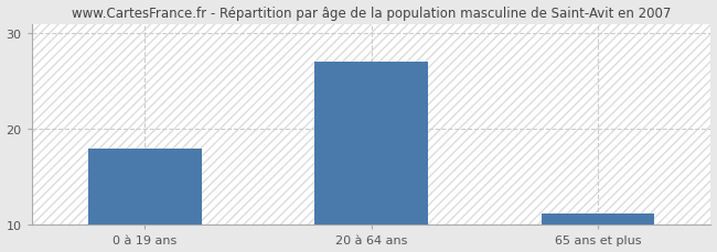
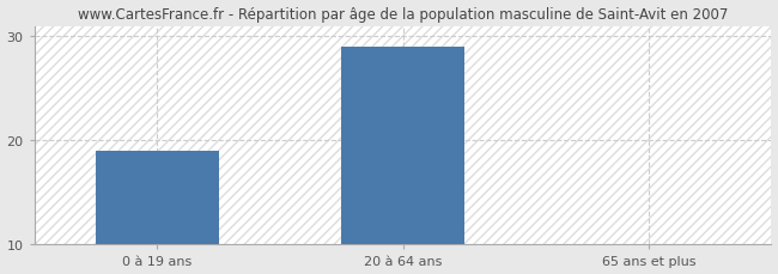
0 à 19 ans: 18.0 -> 19.0
20 à 64 ans: 27.0 -> 29.0
65 ans et plus: 11.2 -> 10.1
